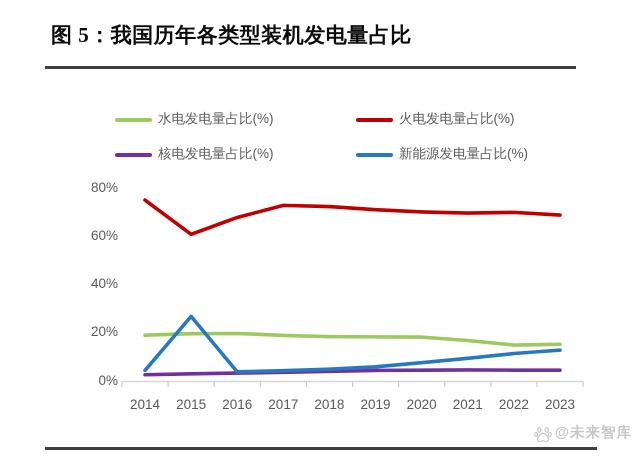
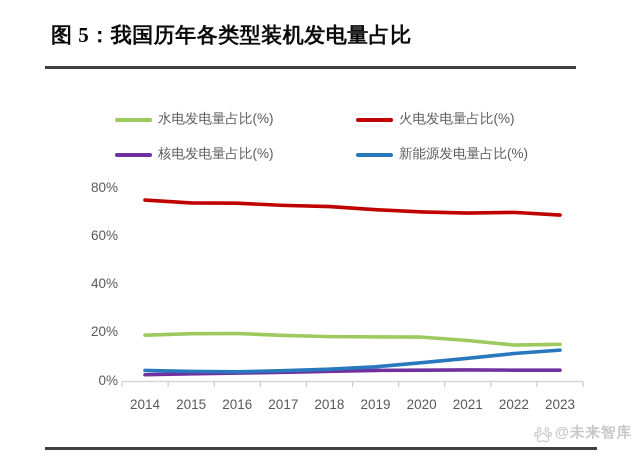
火电发电量占比(%)/2015: 61% -> 74%
新能源发电量占比(%)/2015: 27% -> 4%
火电发电量占比(%)/2016: 68% -> 74%
